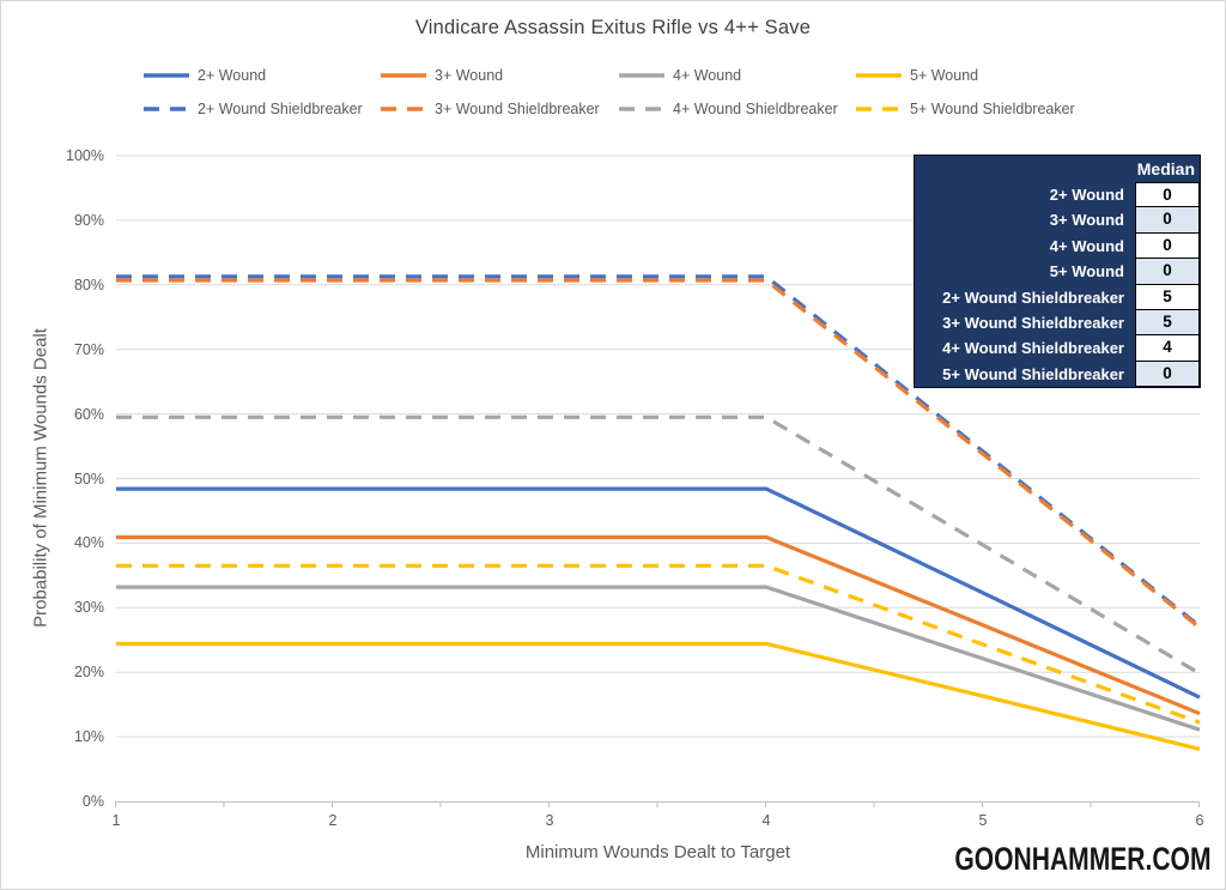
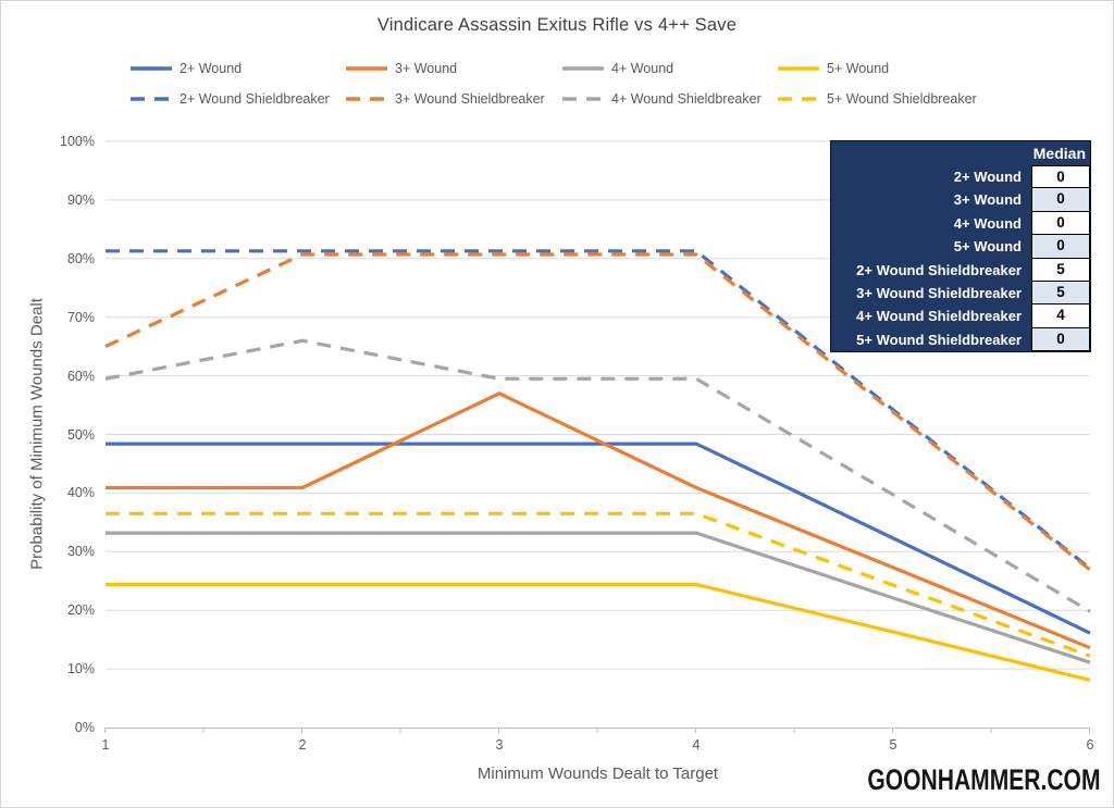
3+ Wound Shieldbreaker/1: 81% -> 65%
4+ Wound Shieldbreaker/2: 60% -> 66%
3+ Wound/3: 41% -> 57%
